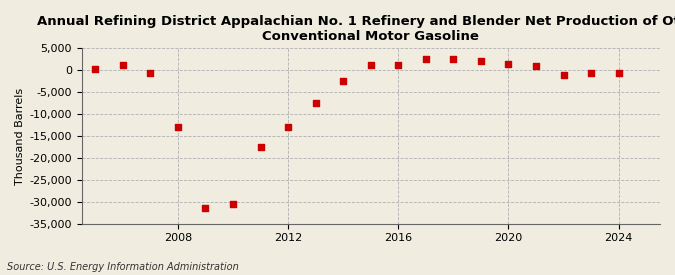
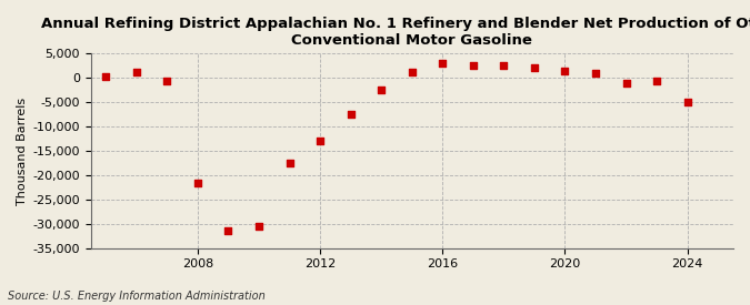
2008: -13,000 -> -21,500
2016: 1,300 -> 3,000
2024: -700 -> -5,000
